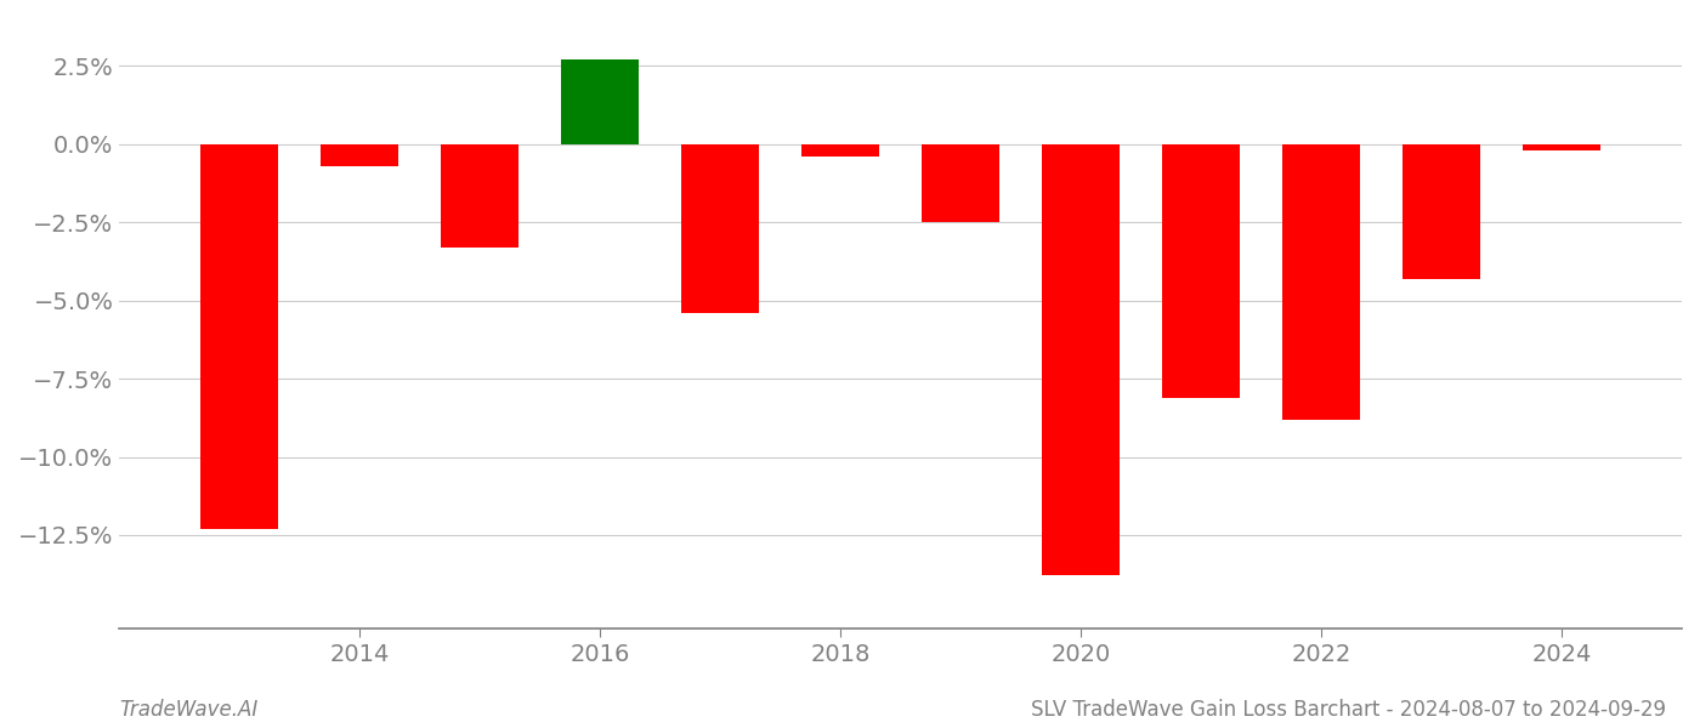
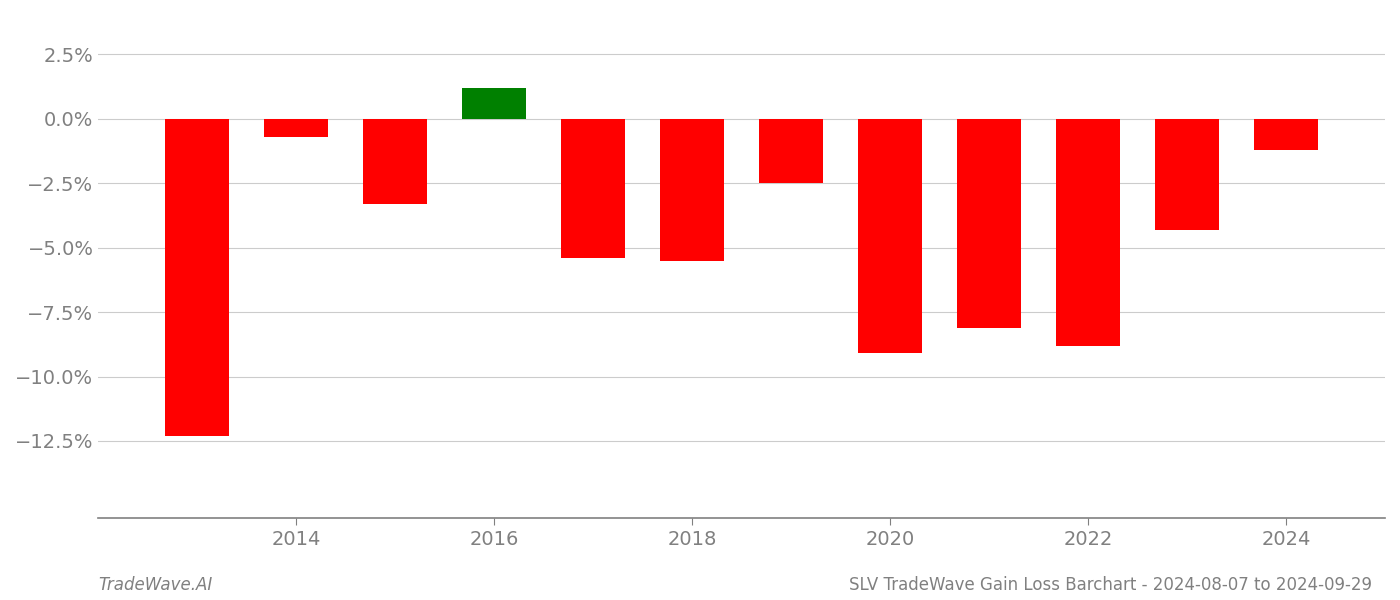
2016: 2.7% -> 1.2%
2018: -0.4% -> -5.5%
2020: -13.8% -> -9.1%
2024: -0.2% -> -1.2%
